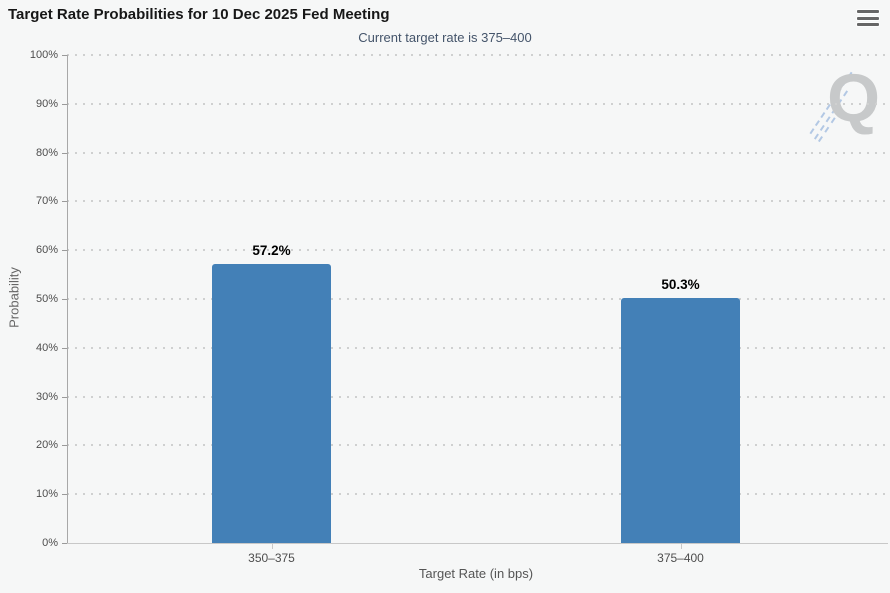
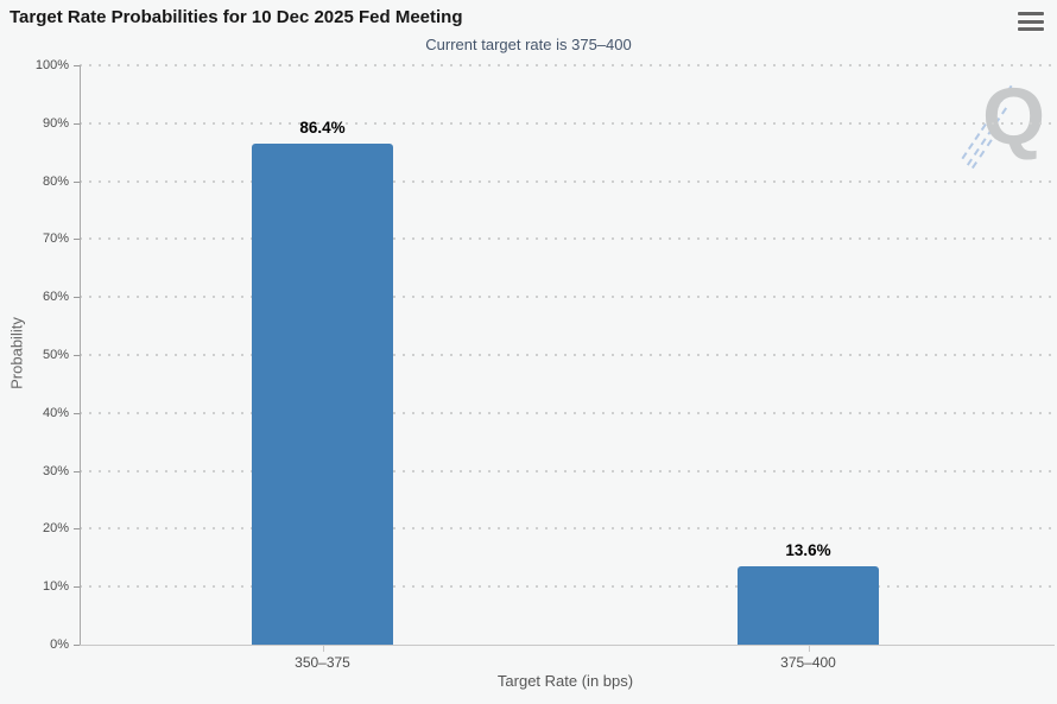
350–375: 57.2% -> 86.4%
375–400: 50.3% -> 13.6%
